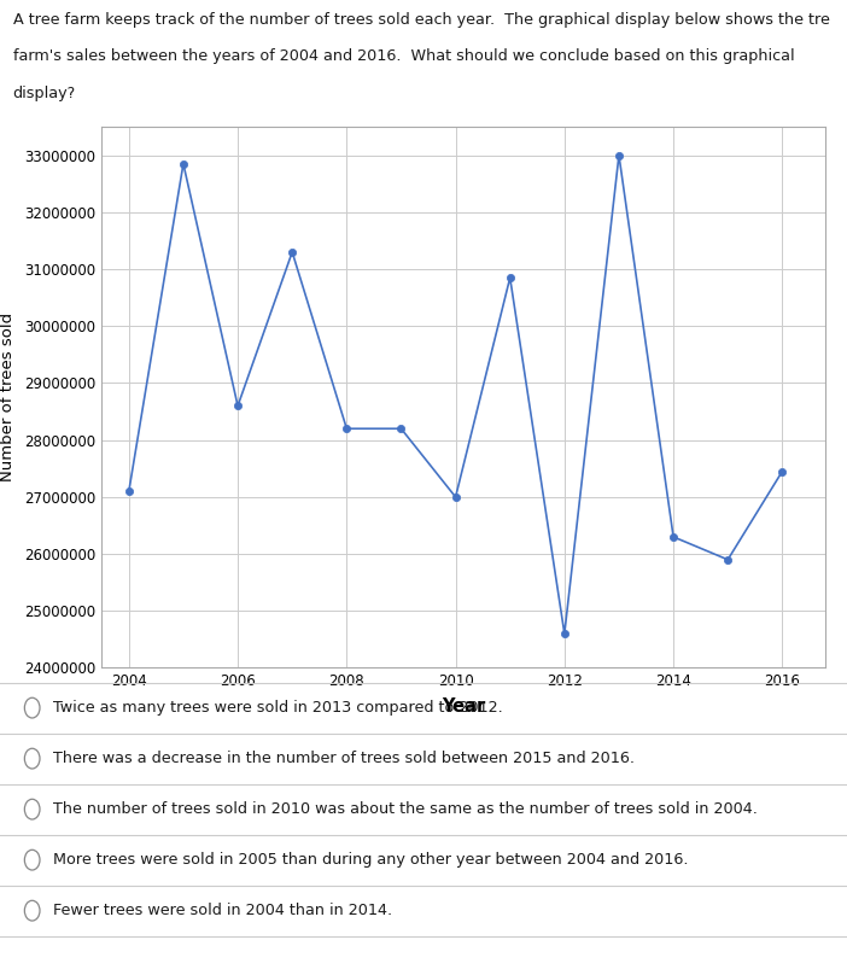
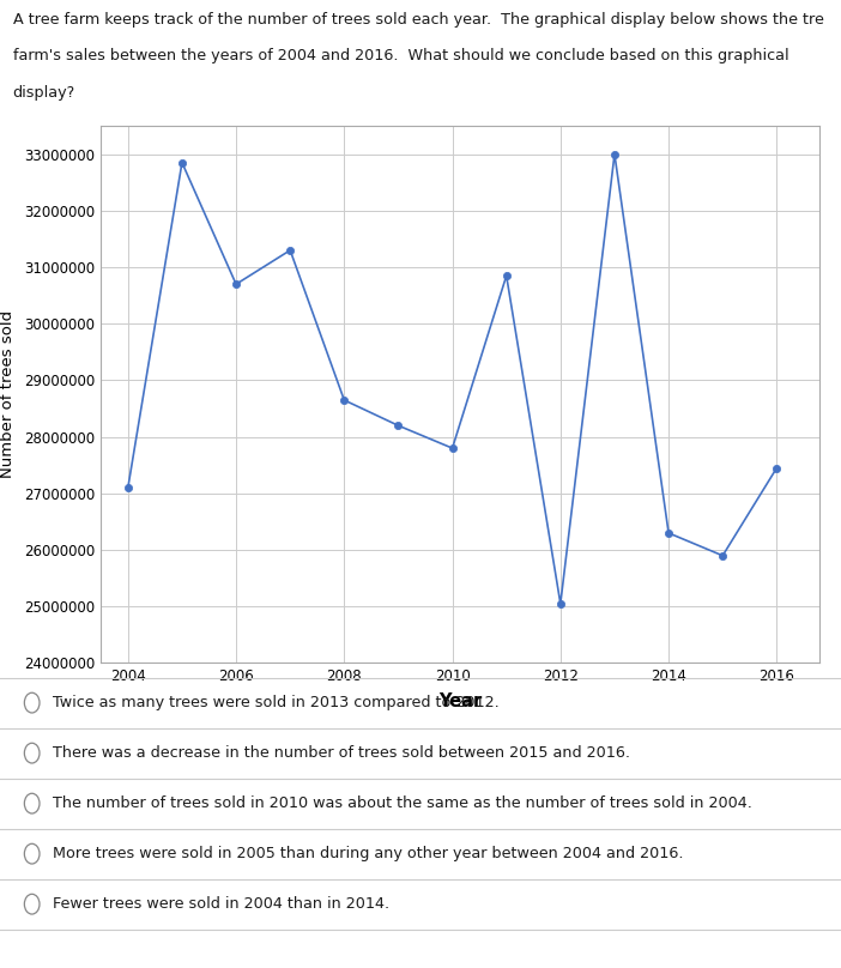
2006: 28600000 -> 30700000
2008: 28200000 -> 28650000
2010: 27000000 -> 27800000
2012: 24600000 -> 25050000
